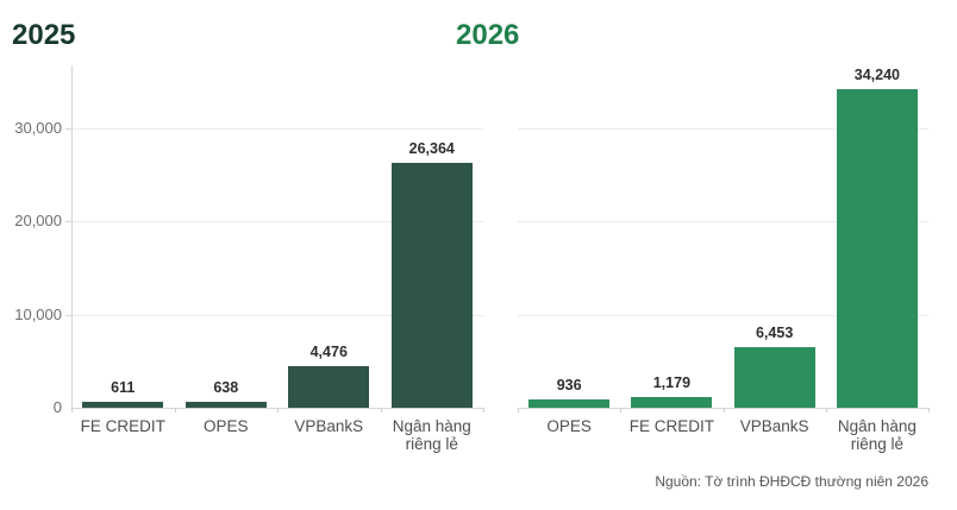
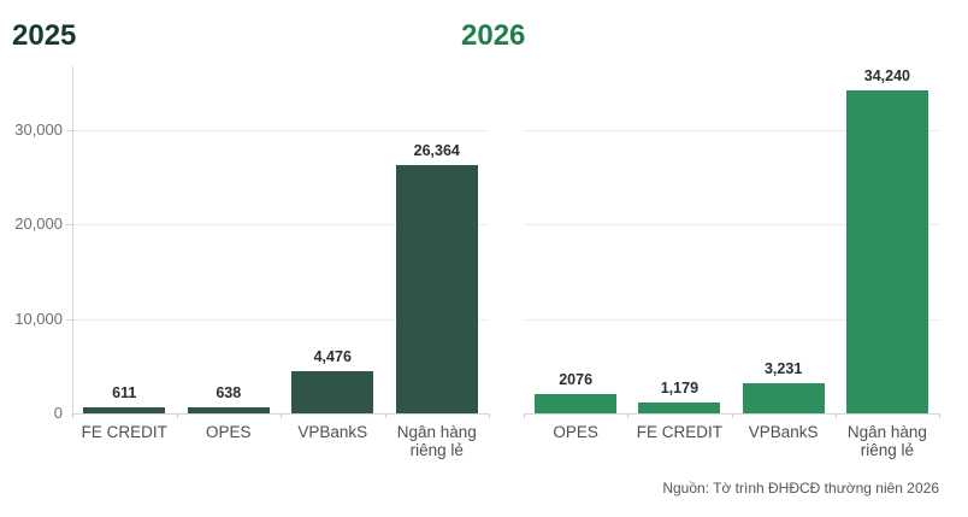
2026/OPES: 936 -> 2076
2026/VPBankS: 6,453 -> 3,231
